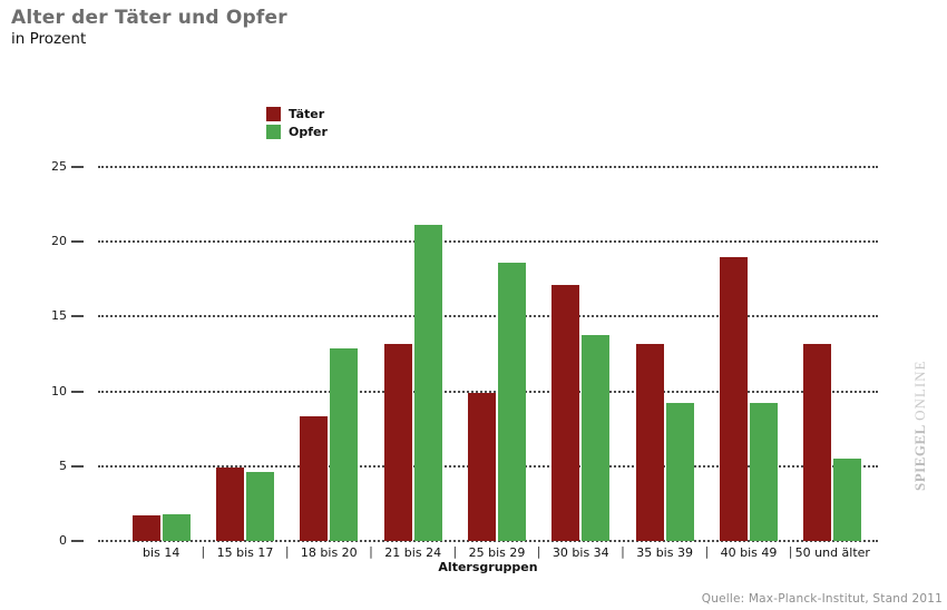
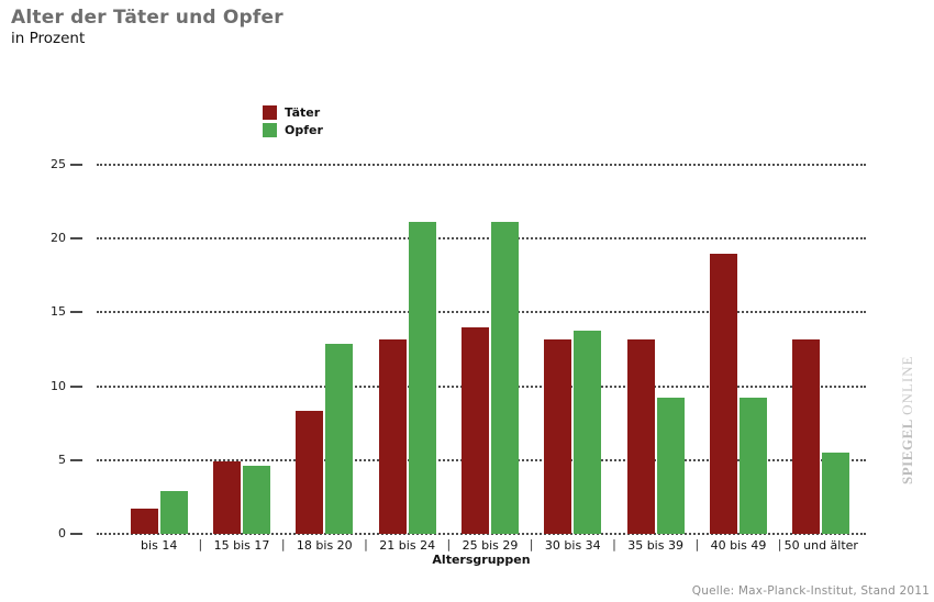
Opfer/bis 14: 1.8 -> 2.9
Täter/25 bis 29: 9.9 -> 14.0
Opfer/25 bis 29: 18.6 -> 21.1
Täter/30 bis 34: 17.1 -> 13.2
